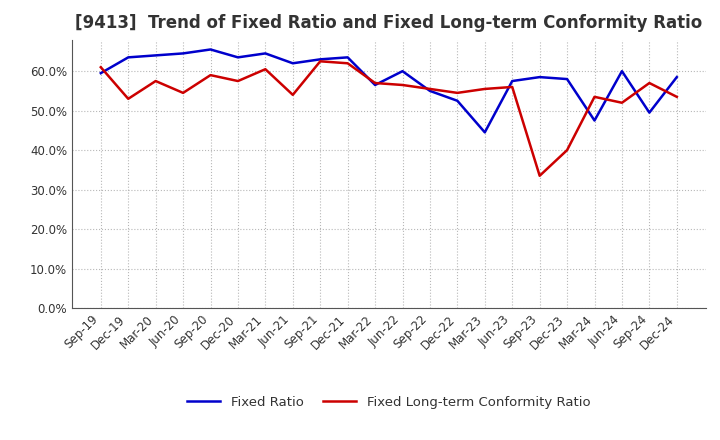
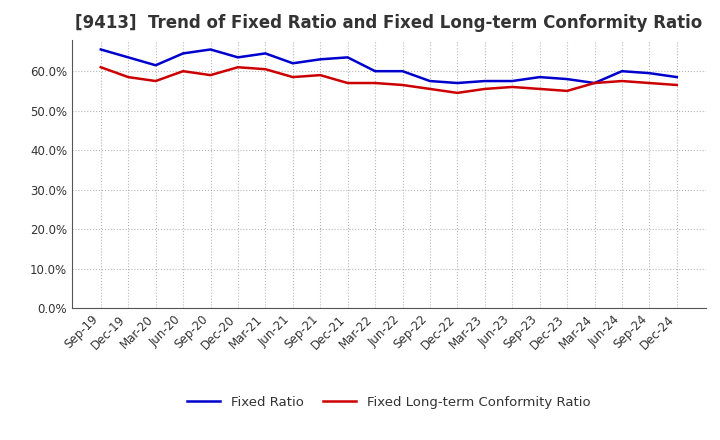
Fixed Ratio/Sep-19: 59.5% -> 65.5%
Fixed Long-term Conformity Ratio/Dec-19: 53.0% -> 58.5%
Fixed Ratio/Mar-20: 64.0% -> 61.5%
Fixed Long-term Conformity Ratio/Jun-20: 54.5% -> 60.0%
Fixed Long-term Conformity Ratio/Dec-20: 57.5% -> 61.0%
Fixed Long-term Conformity Ratio/Jun-21: 54.0% -> 58.5%
Fixed Long-term Conformity Ratio/Sep-21: 62.5% -> 59.0%
Fixed Long-term Conformity Ratio/Dec-21: 62.0% -> 57.0%
Fixed Ratio/Mar-22: 56.5% -> 60.0%
Fixed Ratio/Sep-22: 55.0% -> 57.5%
Fixed Ratio/Dec-22: 52.5% -> 57.0%
Fixed Ratio/Mar-23: 44.5% -> 57.5%
Fixed Long-term Conformity Ratio/Sep-23: 33.5% -> 55.5%
Fixed Long-term Conformity Ratio/Dec-23: 40.0% -> 55.0%
Fixed Ratio/Mar-24: 47.5% -> 57.0%
Fixed Long-term Conformity Ratio/Mar-24: 53.5% -> 57.0%
Fixed Long-term Conformity Ratio/Jun-24: 52.0% -> 57.5%
Fixed Ratio/Sep-24: 49.5% -> 59.5%
Fixed Long-term Conformity Ratio/Dec-24: 53.5% -> 56.5%
